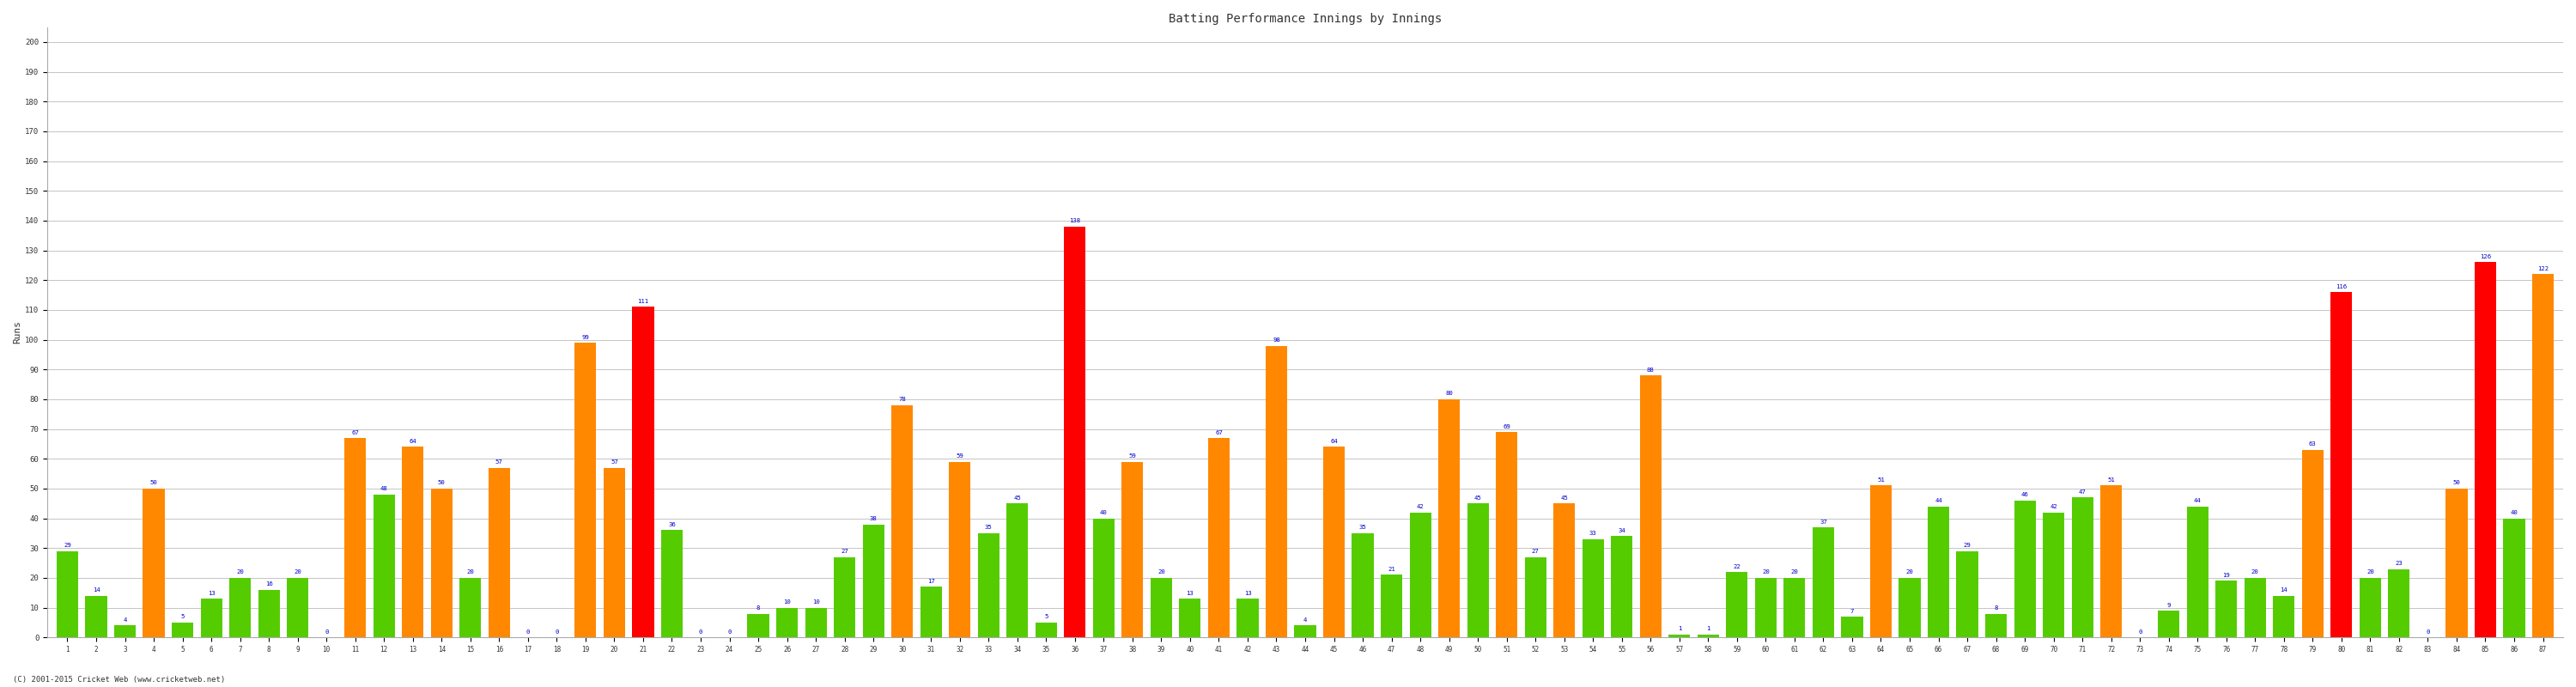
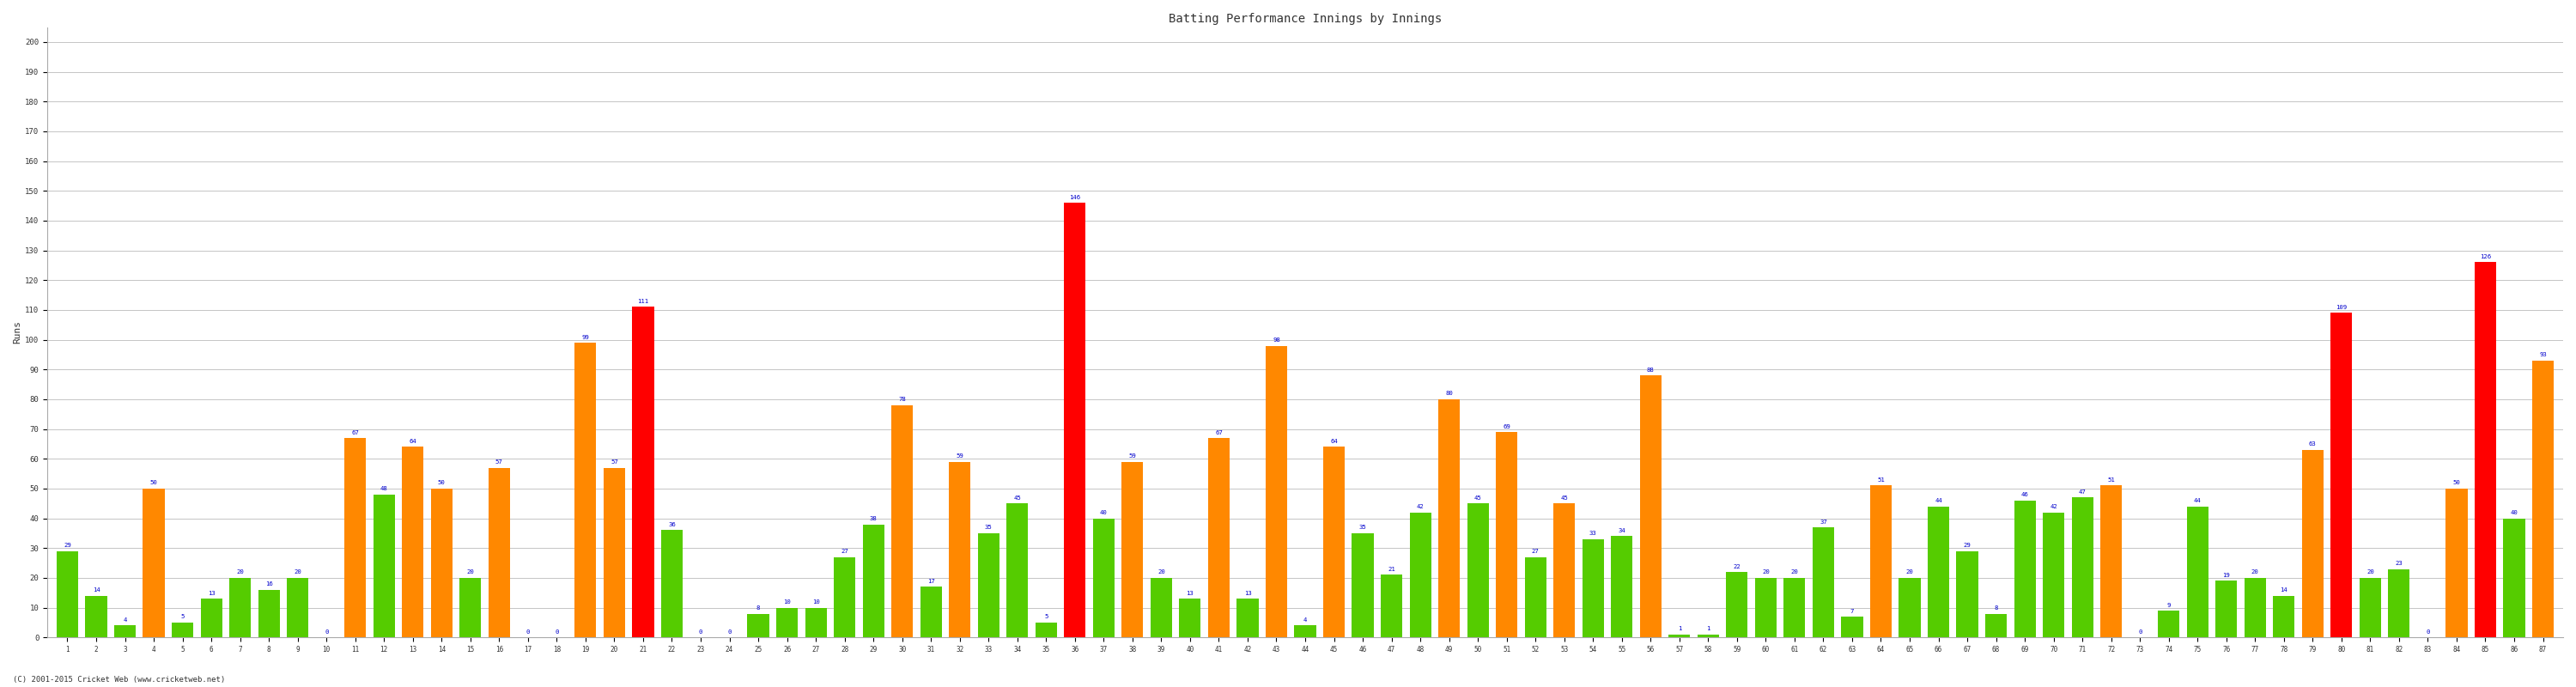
36: 138 -> 146
80: 116 -> 109
87: 122 -> 93
